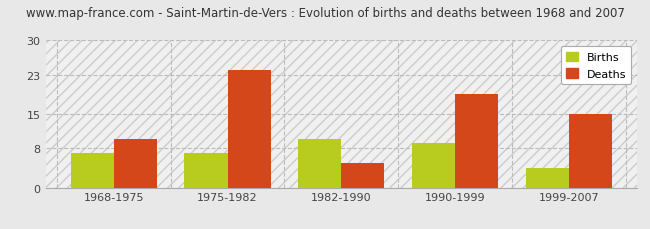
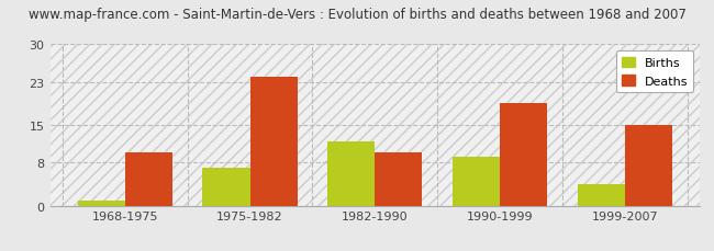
Births/1968-1975: 7 -> 1
Births/1982-1990: 10 -> 12
Deaths/1982-1990: 5 -> 10
